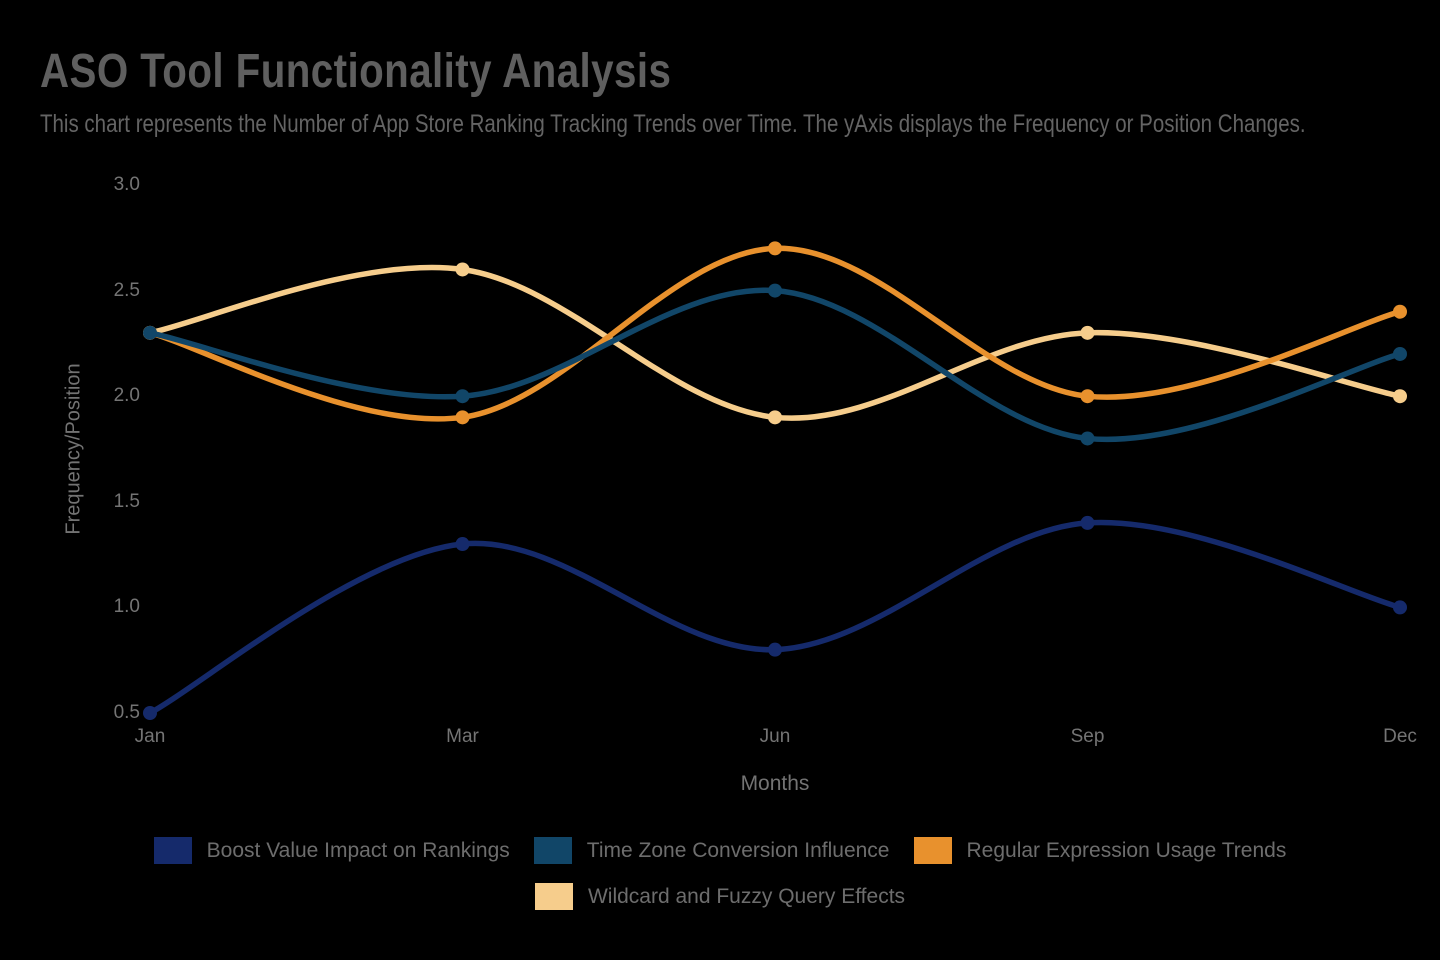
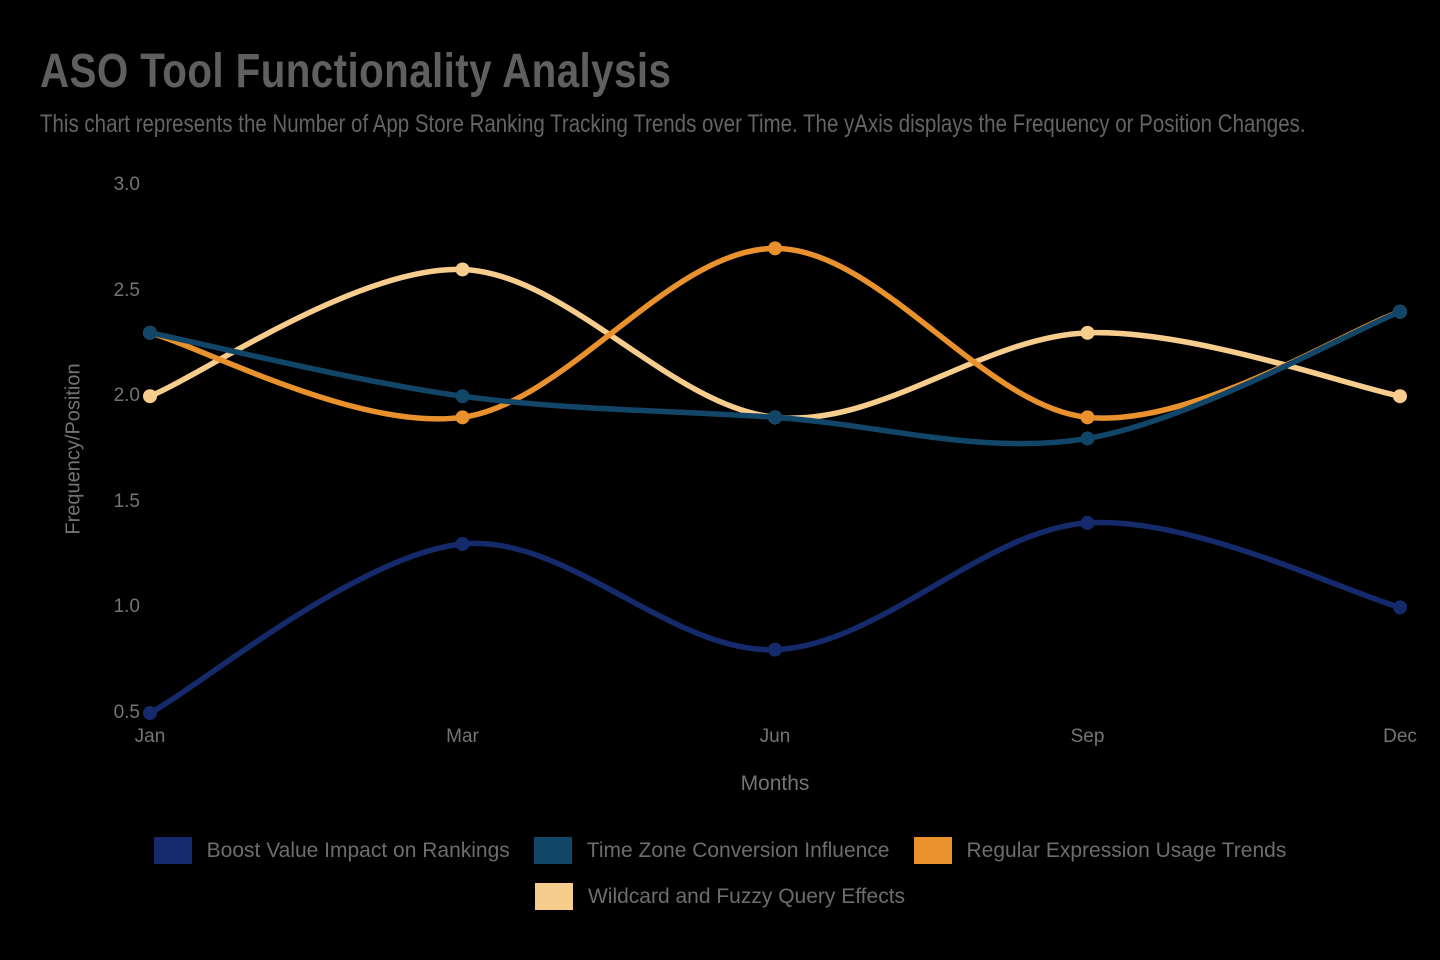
Wildcard and Fuzzy Query Effects/Jan: 2.3 -> 2.0
Time Zone Conversion Influence/Jun: 2.5 -> 1.9
Regular Expression Usage Trends/Sep: 2.0 -> 1.9
Time Zone Conversion Influence/Dec: 2.2 -> 2.4
